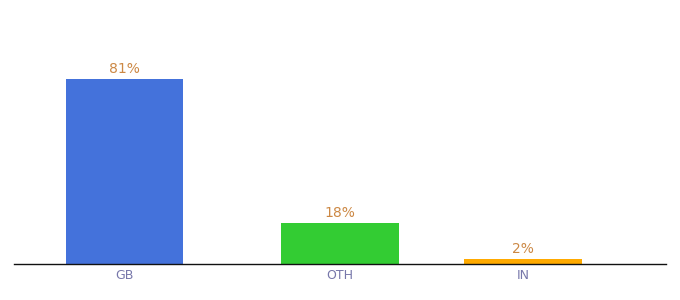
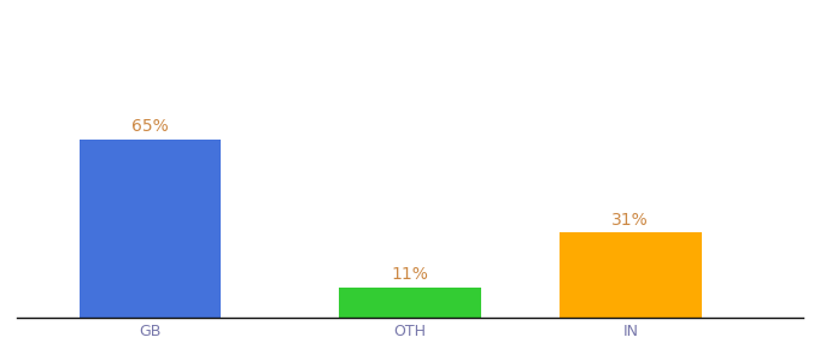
GB: 81% -> 65%
OTH: 18% -> 11%
IN: 2% -> 31%
